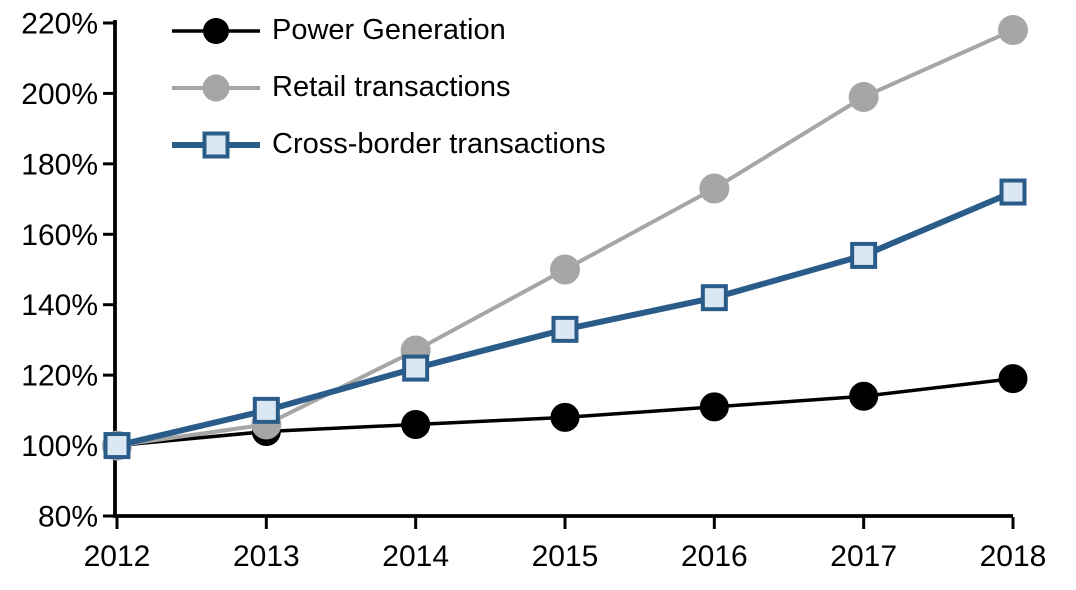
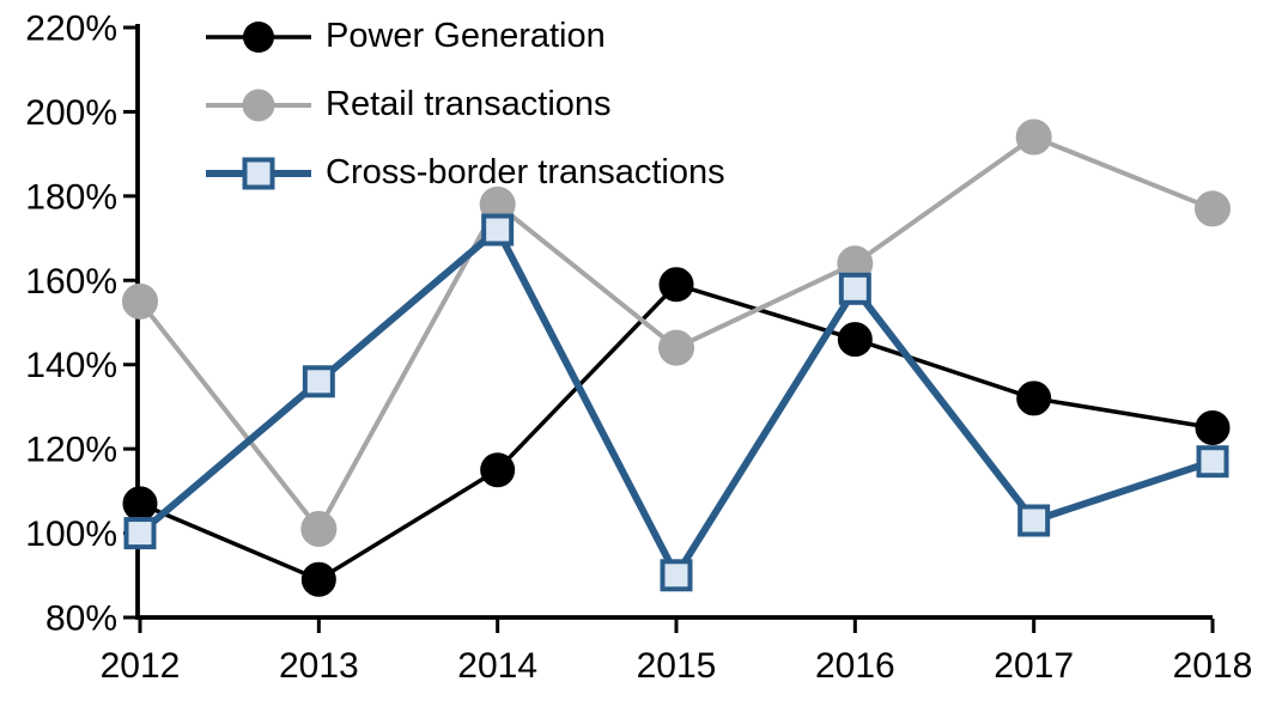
Power Generation/2012: 100% -> 107%
Retail transactions/2012: 100% -> 155%
Power Generation/2013: 104% -> 89%
Retail transactions/2013: 106% -> 101%
Cross-border transactions/2013: 110% -> 136%
Power Generation/2014: 106% -> 115%
Retail transactions/2014: 127% -> 178%
Cross-border transactions/2014: 122% -> 172%
Power Generation/2015: 108% -> 159%
Retail transactions/2015: 150% -> 144%
Cross-border transactions/2015: 133% -> 90%
Power Generation/2016: 111% -> 146%
Retail transactions/2016: 173% -> 164%
Cross-border transactions/2016: 142% -> 158%
Power Generation/2017: 114% -> 132%
Retail transactions/2017: 199% -> 194%
Cross-border transactions/2017: 154% -> 103%
Power Generation/2018: 119% -> 125%
Retail transactions/2018: 218% -> 177%
Cross-border transactions/2018: 172% -> 117%
